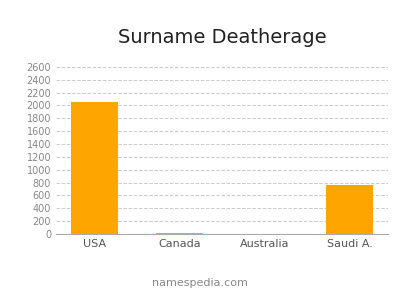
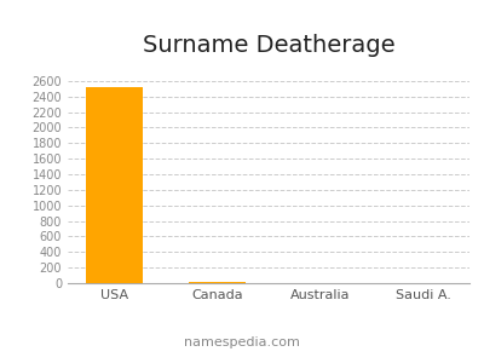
USA: 2060 -> 2520
Saudi A.: 760 -> 0
